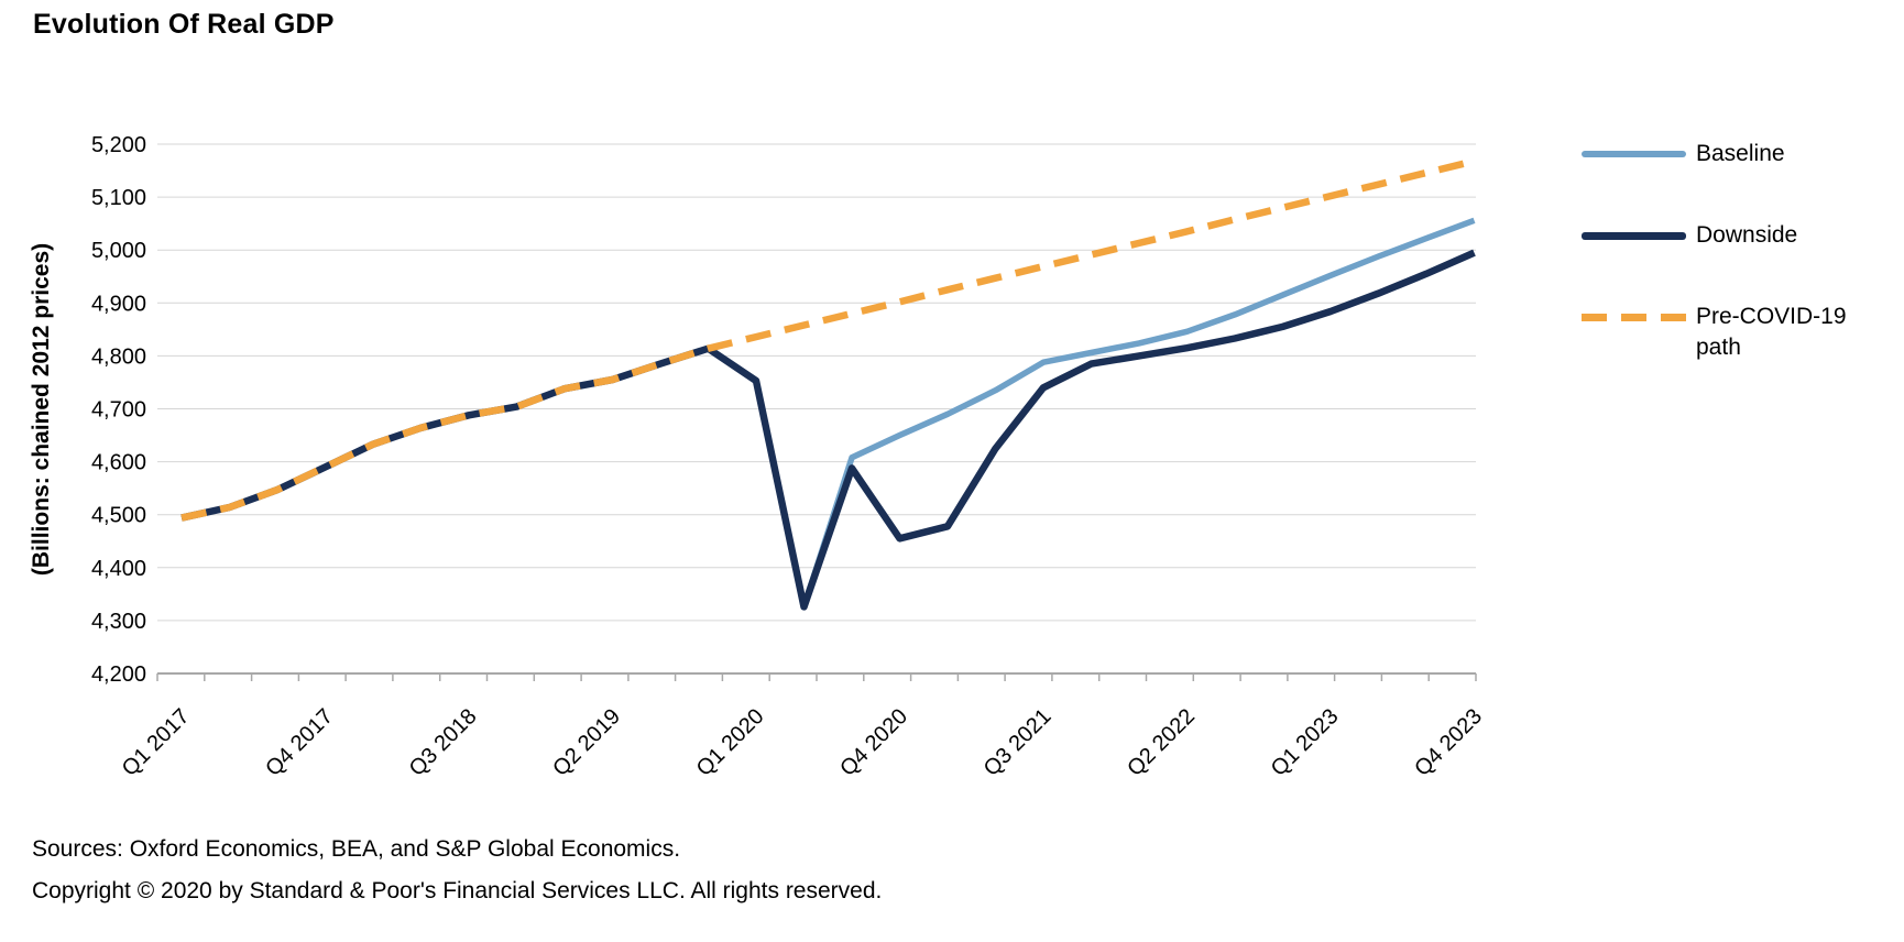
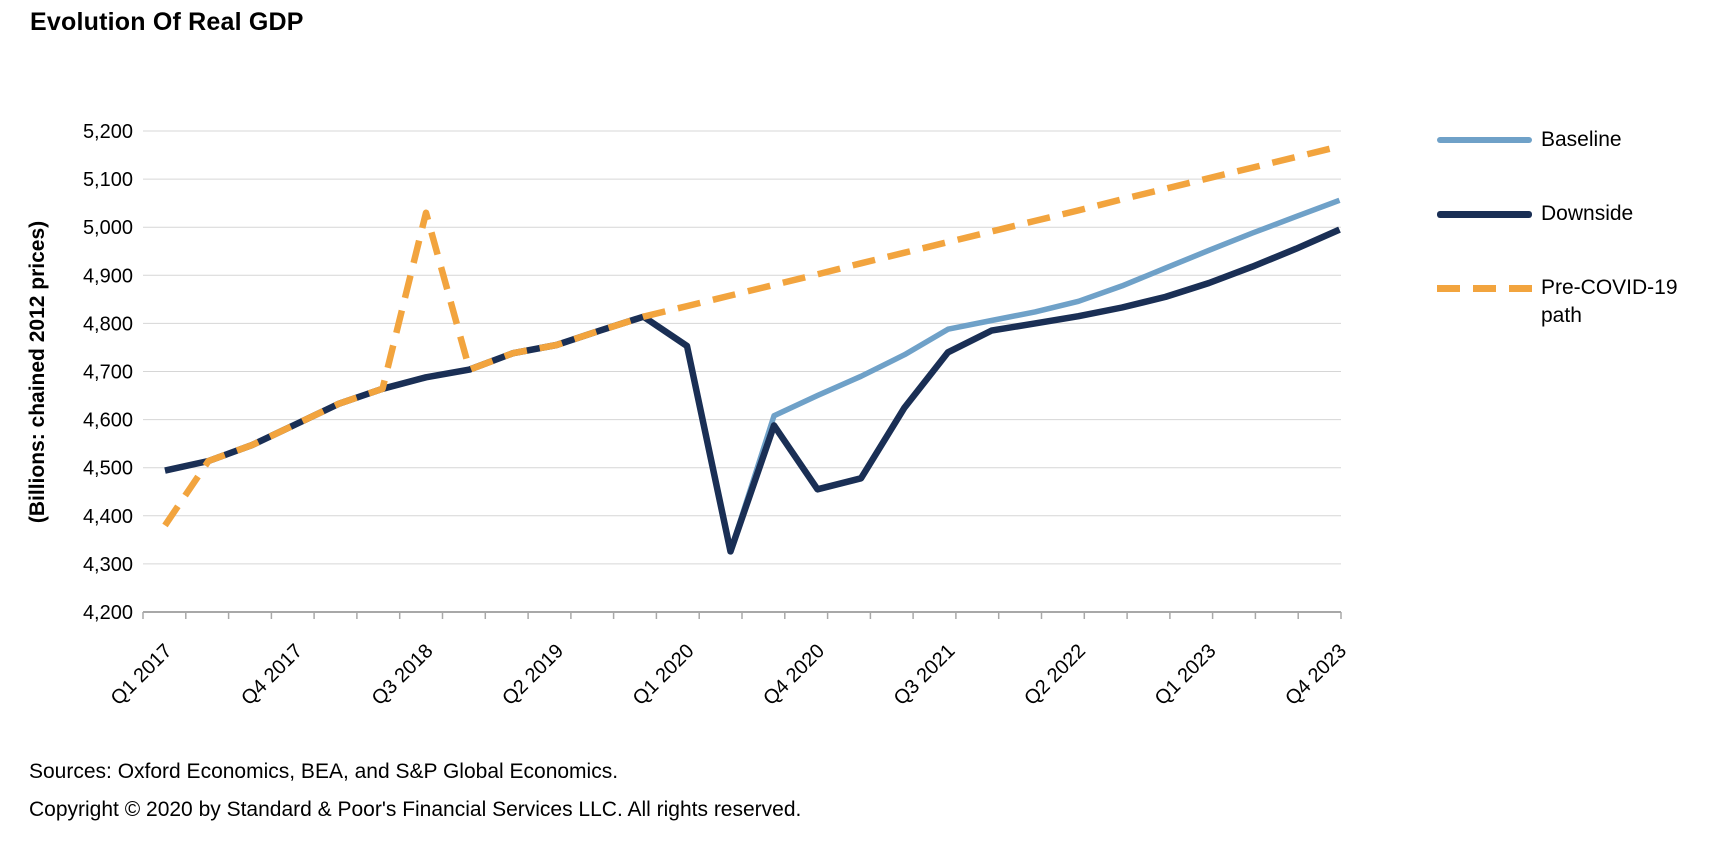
Pre-COVID-19 path/Q1 2017: 4490 -> 4380
Pre-COVID-19 path/Q3 2018: 4690 -> 5030
